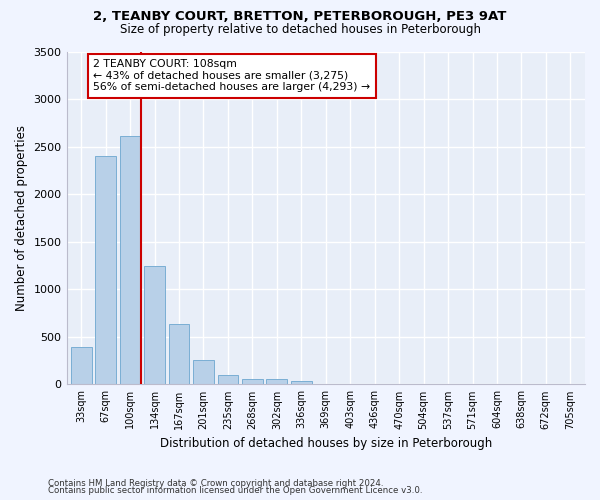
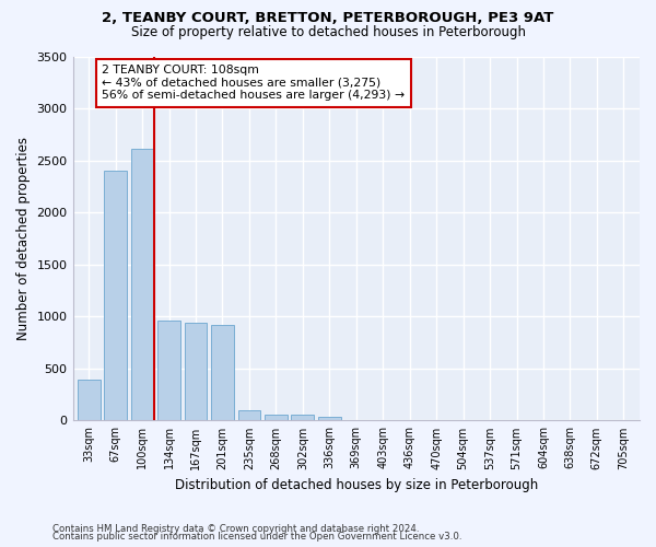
134sqm: 1240 -> 960
167sqm: 640 -> 940
201sqm: 260 -> 920
